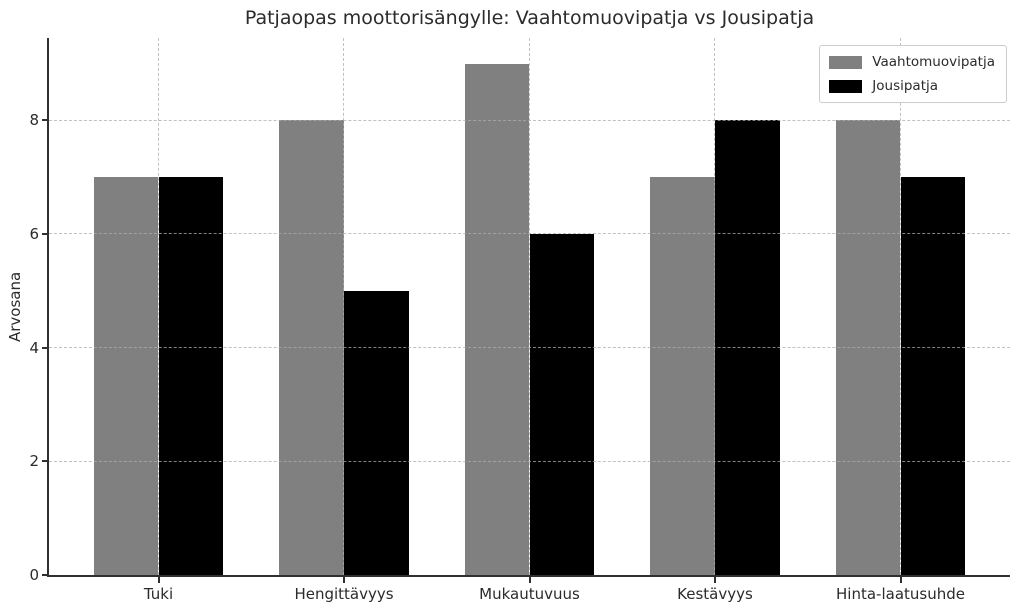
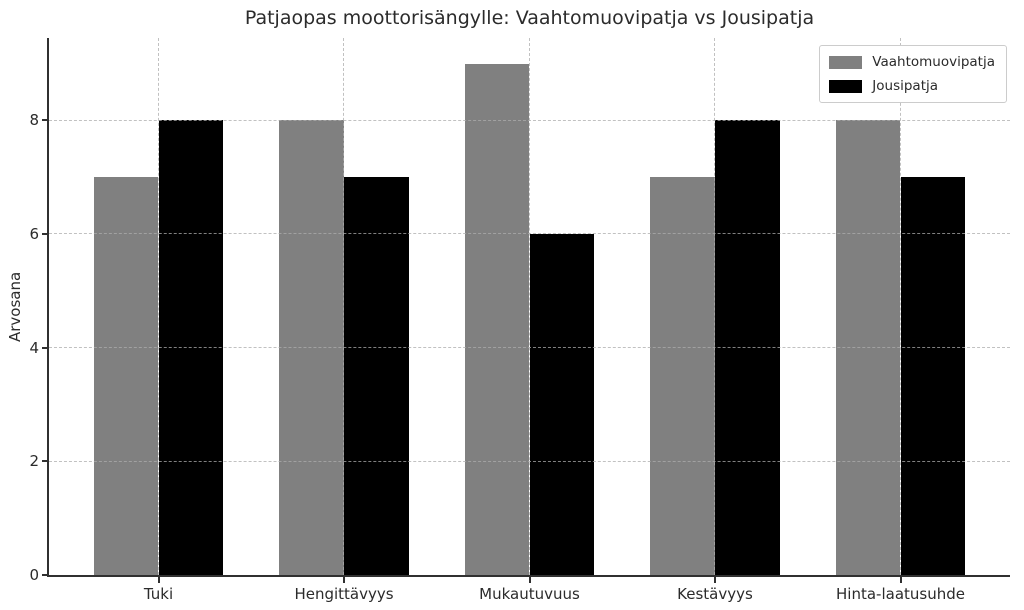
Jousipatja/Tuki: 7 -> 8
Jousipatja/Hengittävyys: 5 -> 7
